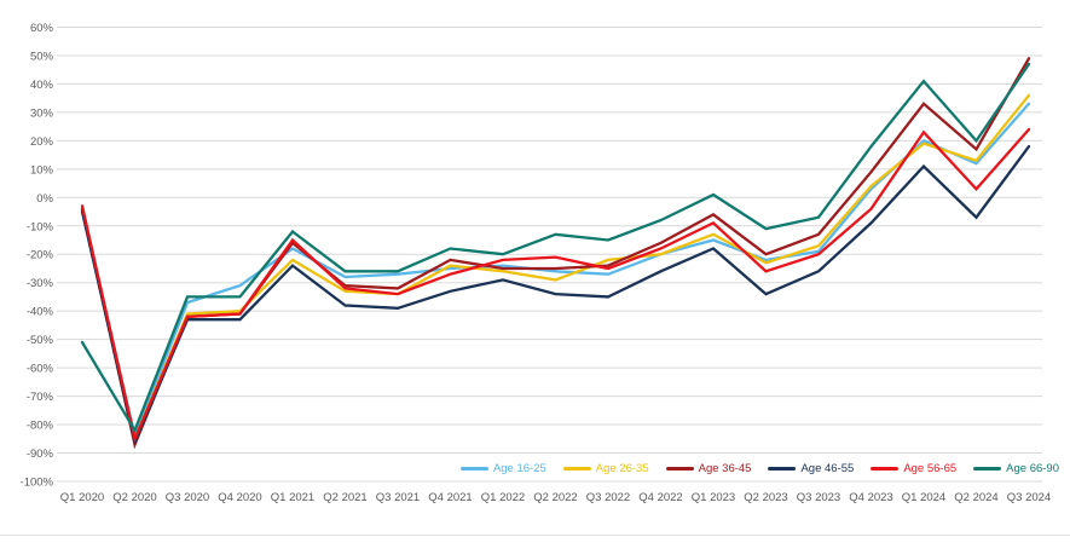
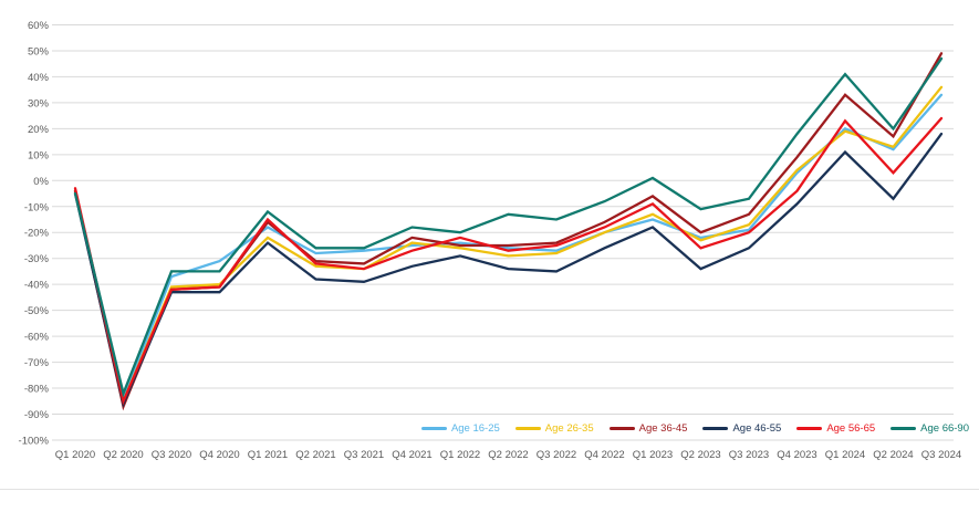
Age 66-90/Q1 2020: -51% -> -5%
Age 56-65/Q2 2022: -21% -> -27%
Age 26-35/Q3 2022: -22% -> -28%
